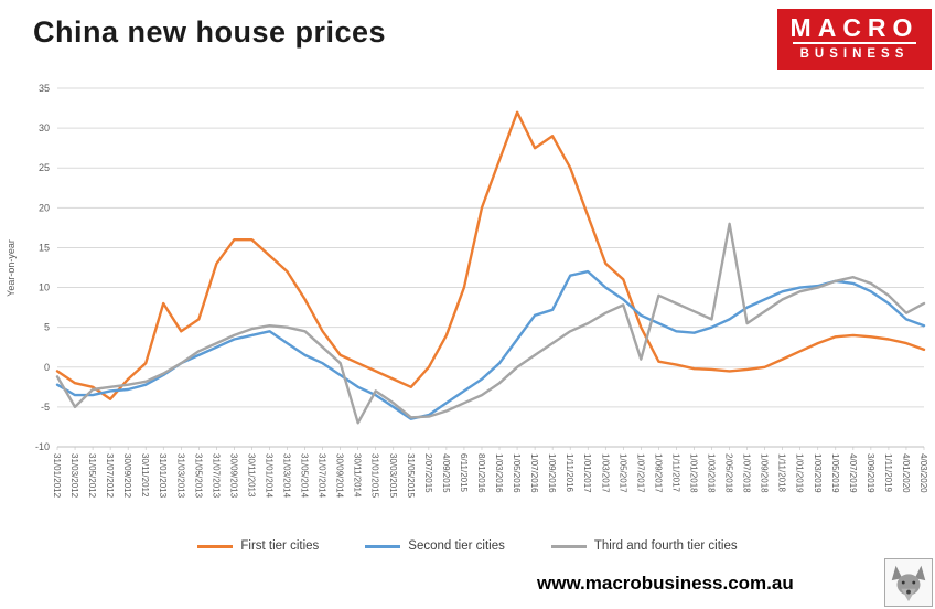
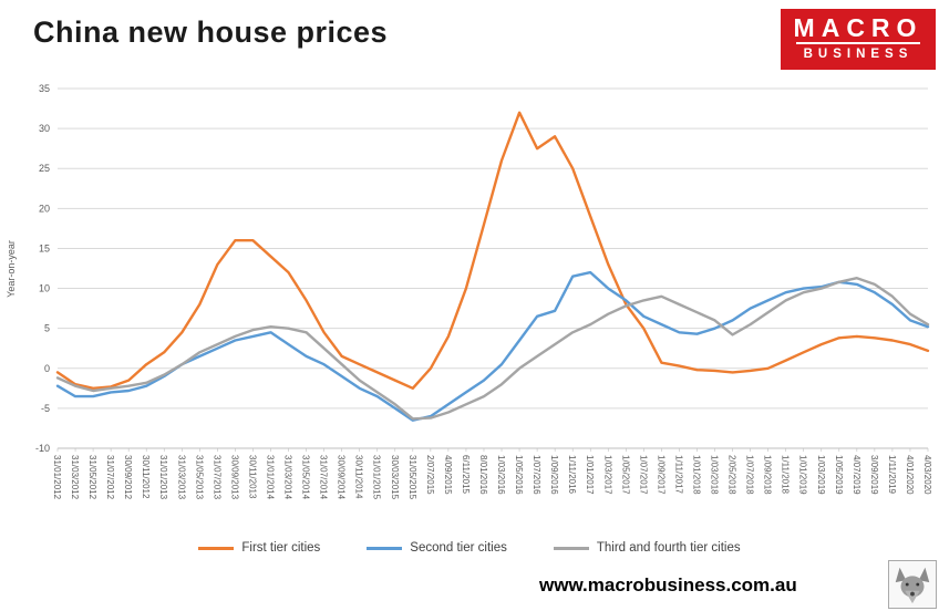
Third and fourth tier cities/31/03/2012: -5 -> -2
First tier cities/31/07/2012: -4 -> -2
First tier cities/31/01/2013: 8 -> 2
First tier cities/31/05/2013: 6 -> 8
Third and fourth tier cities/30/11/2014: -7 -> -2
First tier cities/8/01/2016: 20 -> 18
First tier cities/1/05/2017: 11 -> 8
Third and fourth tier cities/1/07/2017: 1 -> 8
Third and fourth tier cities/2/05/2018: 18 -> 4
Third and fourth tier cities/4/03/2020: 8 -> 6
